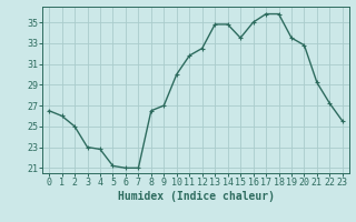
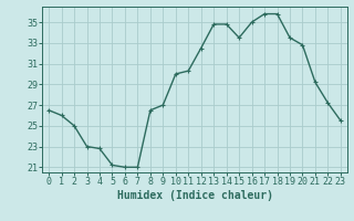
11: 31.8 -> 30.3
